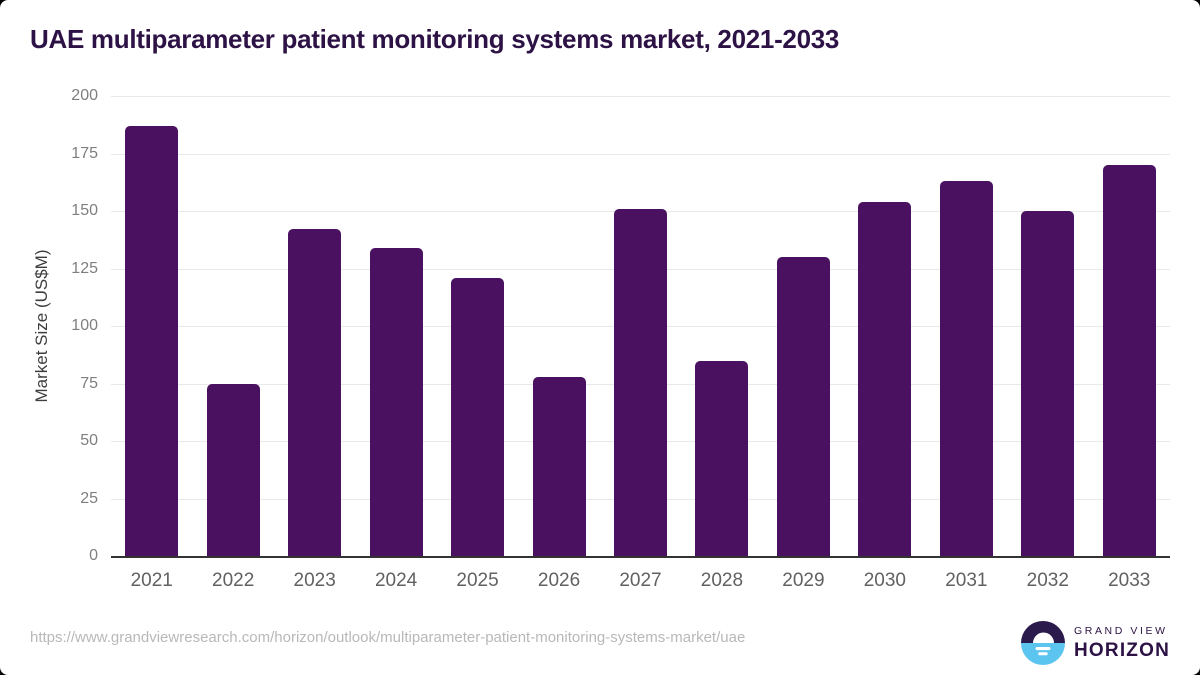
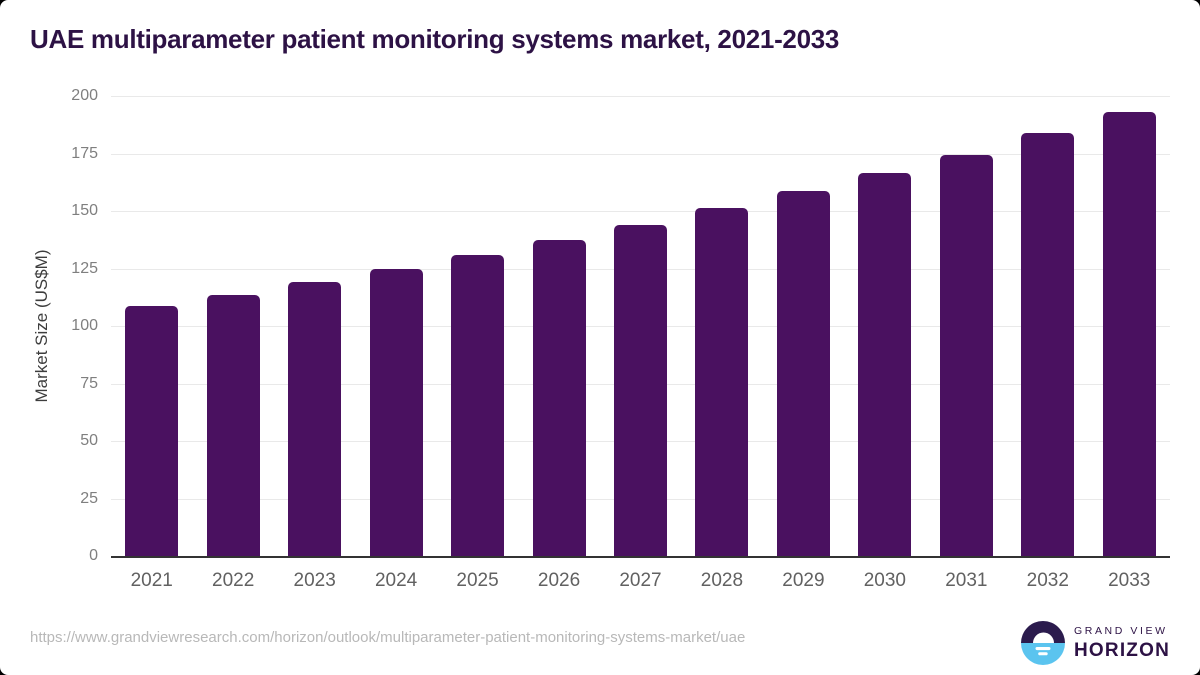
2021: 187 -> 109
2022: 75 -> 114
2023: 142 -> 119
2024: 134 -> 125
2025: 121 -> 131
2026: 78 -> 137
2027: 151 -> 144
2028: 85 -> 151
2029: 130 -> 159
2030: 154 -> 166
2031: 163 -> 174
2032: 150 -> 184
2033: 170 -> 193
